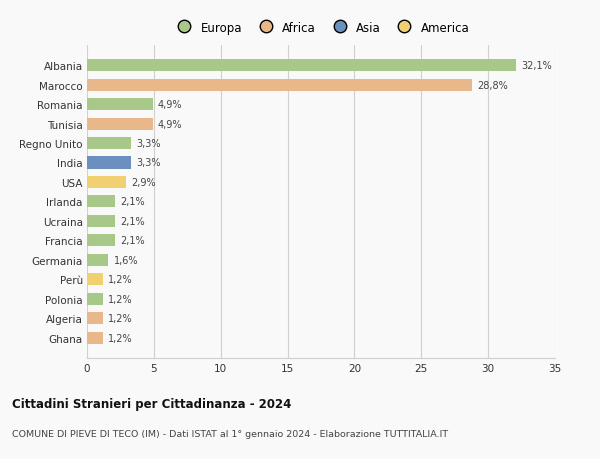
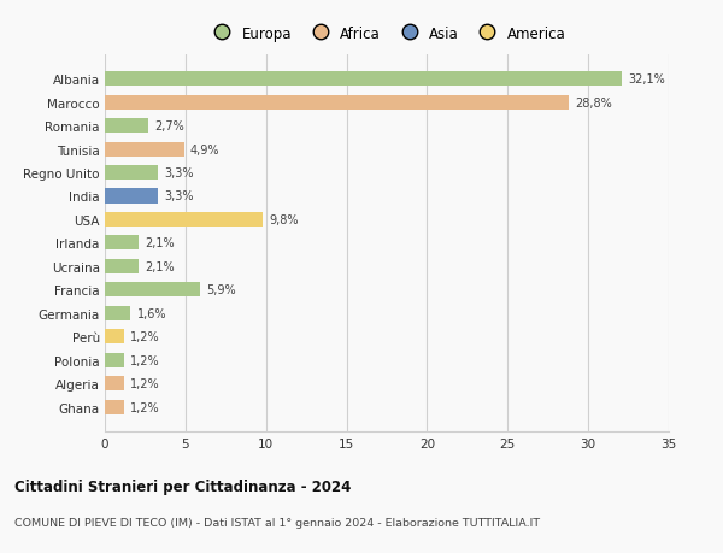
Romania: 4,9% -> 2,7%
USA: 2,9% -> 9,8%
Francia: 2,1% -> 5,9%
